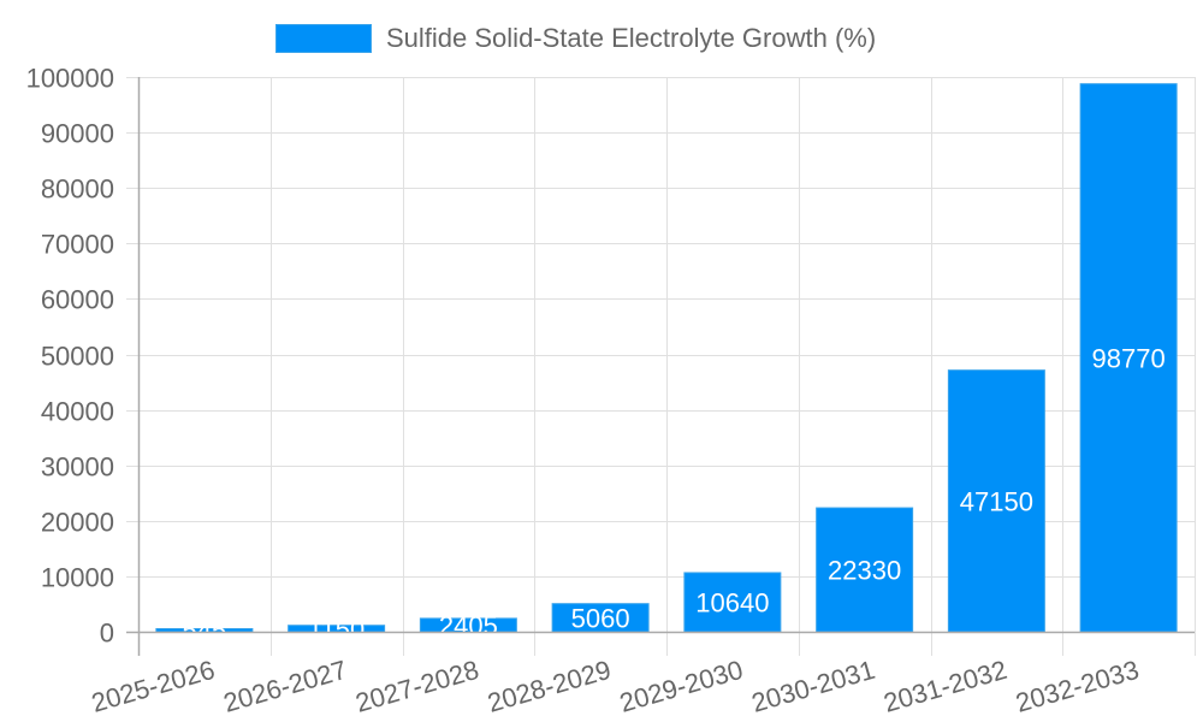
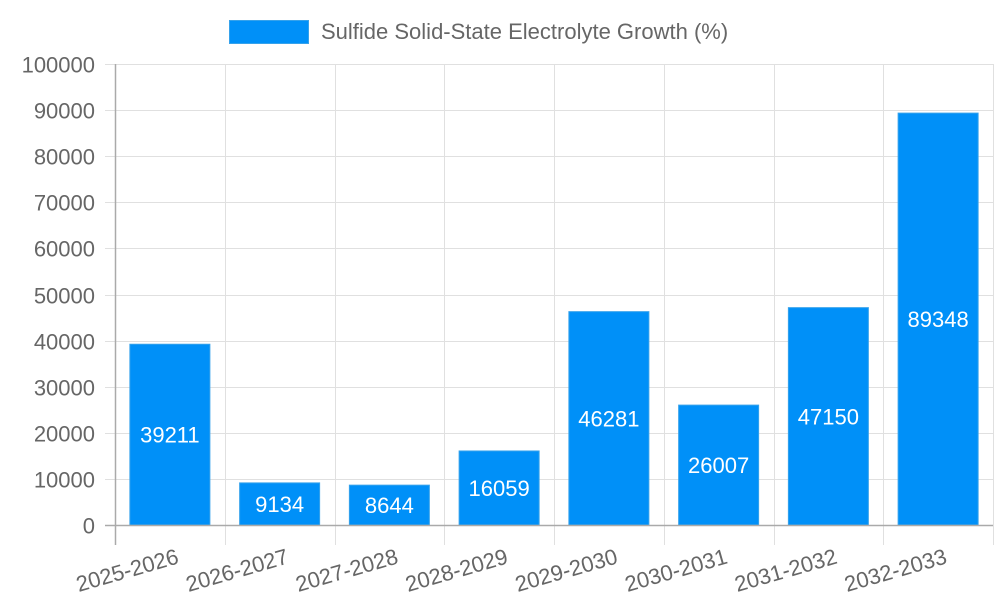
2025-2026: 545 -> 39211
2026-2027: 1150 -> 9134
2027-2028: 2405 -> 8644
2028-2029: 5060 -> 16059
2029-2030: 10640 -> 46281
2030-2031: 22330 -> 26007
2032-2033: 98770 -> 89348
